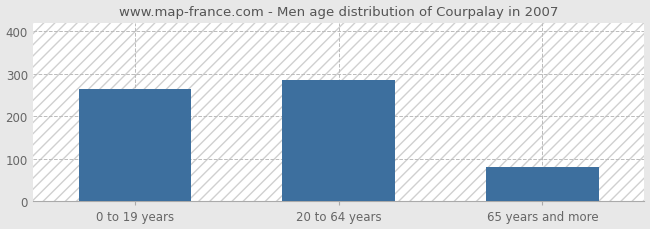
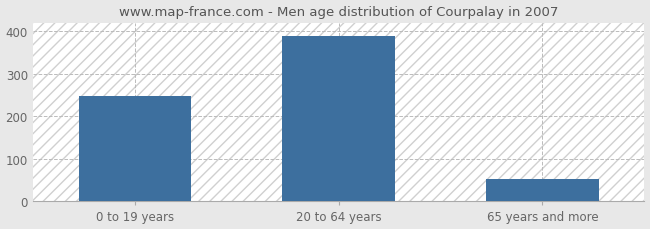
0 to 19 years: 265 -> 248
20 to 64 years: 285 -> 390
65 years and more: 80 -> 52
